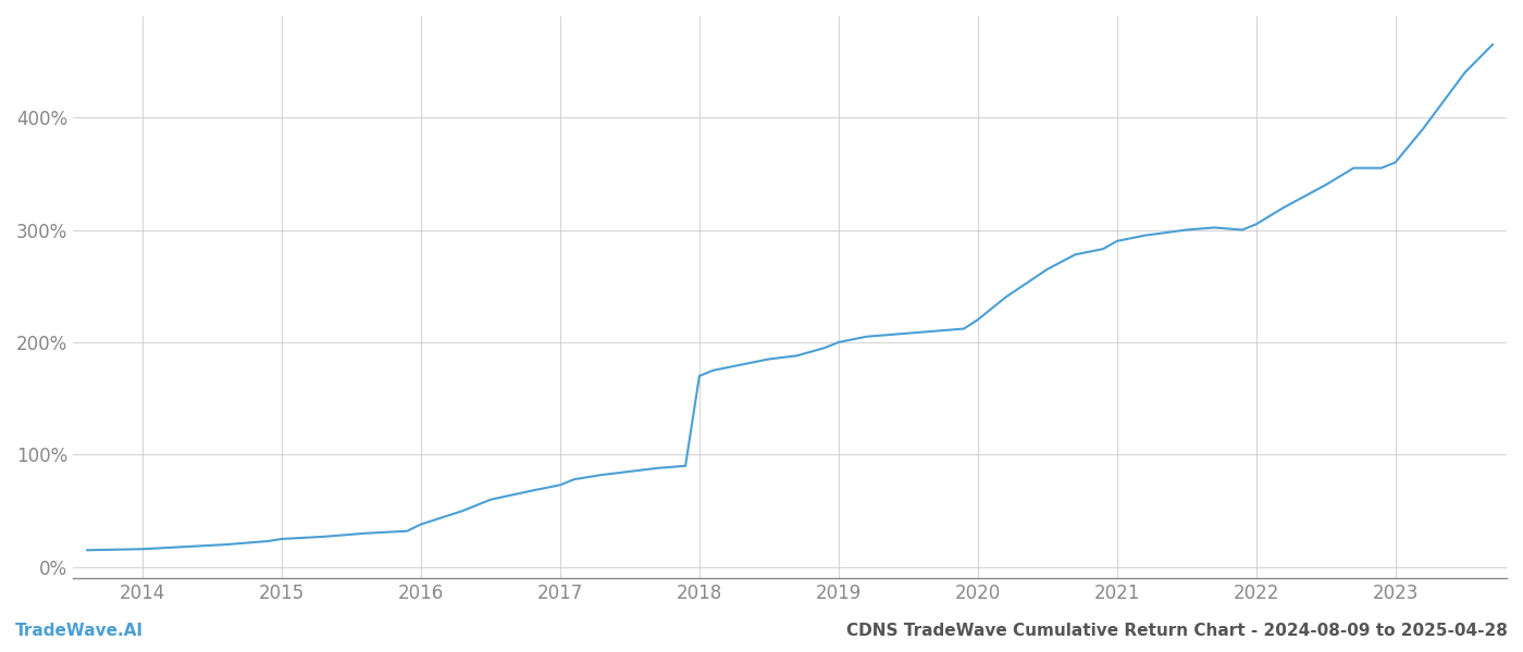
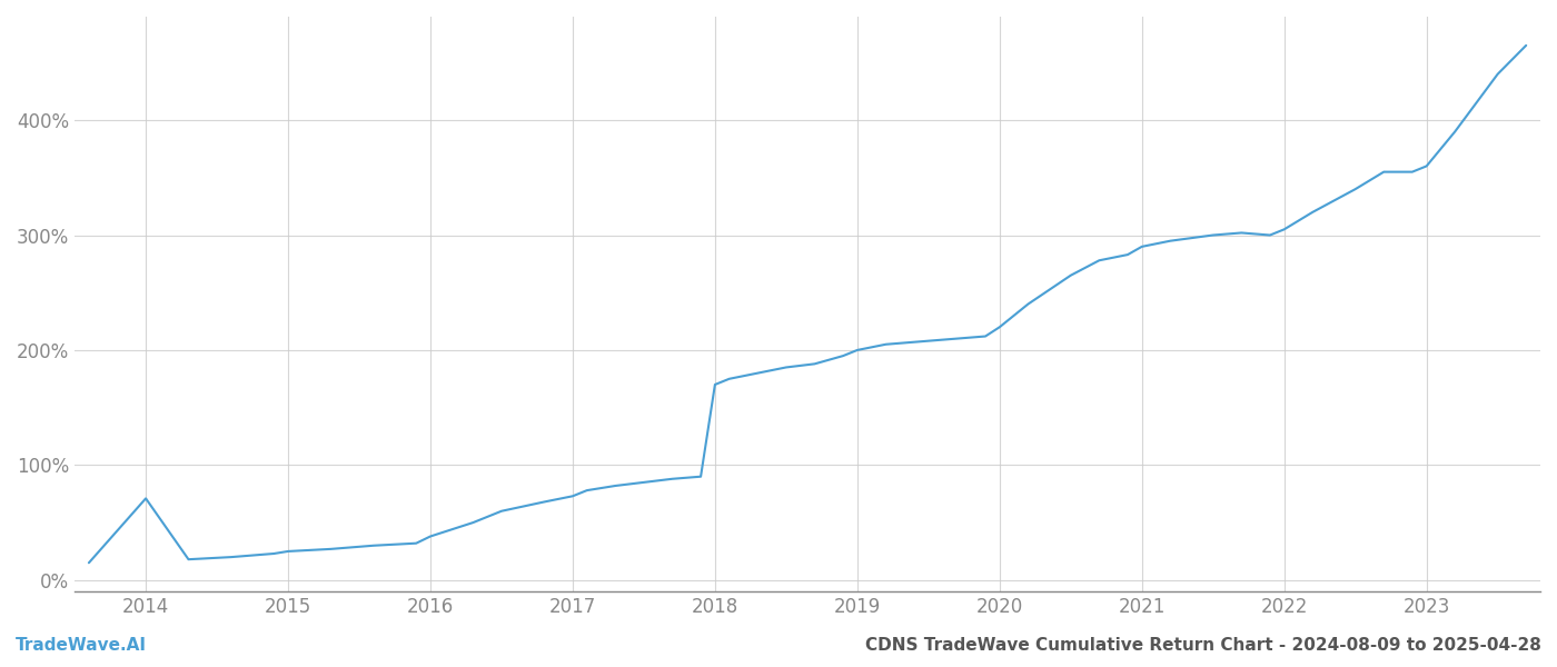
2014: 16% -> 71%
